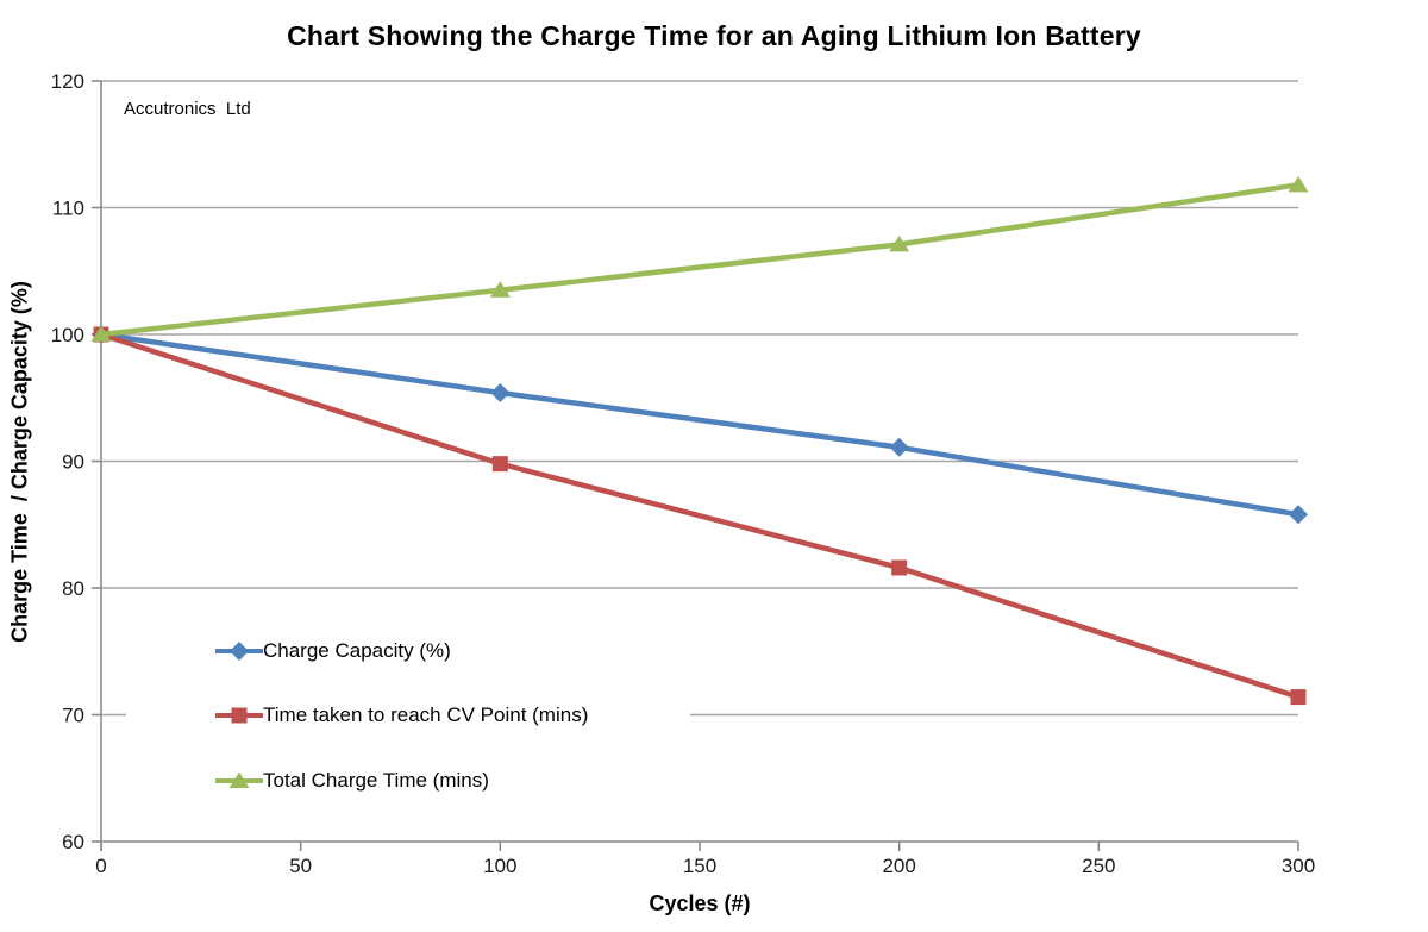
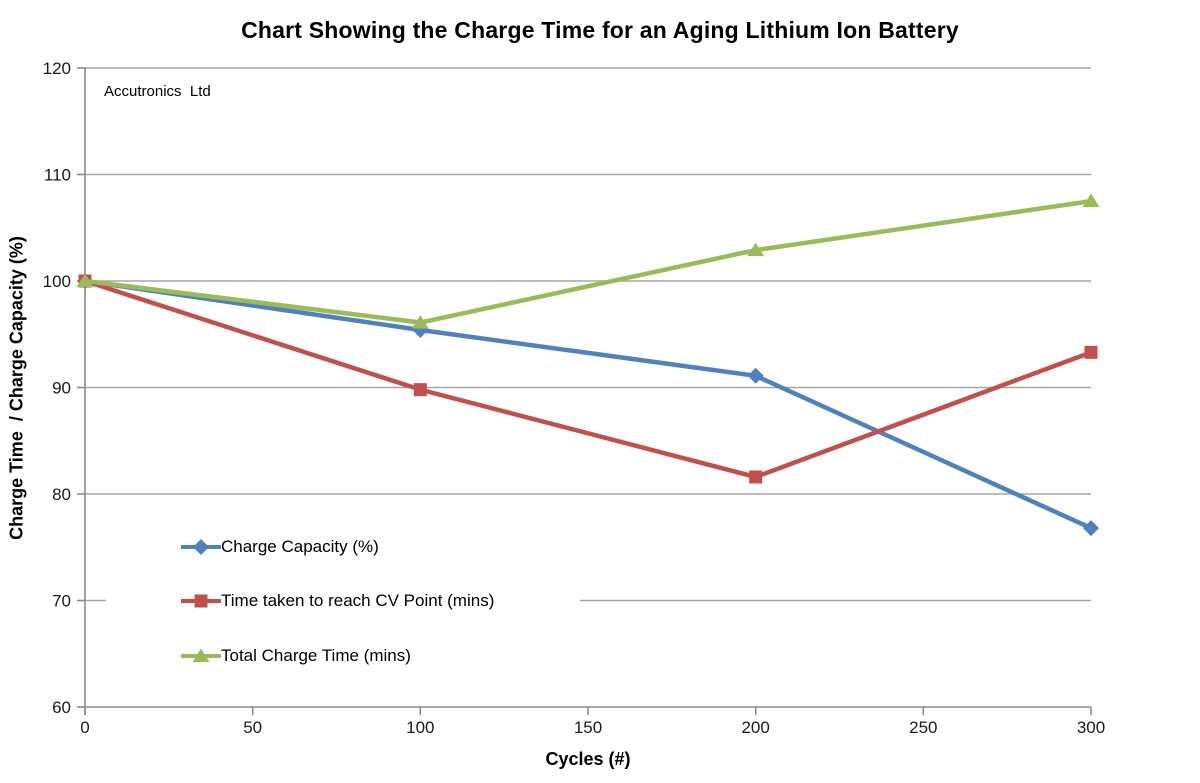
Total Charge Time (mins)/100: 103.5 -> 96.1
Total Charge Time (mins)/200: 107.1 -> 102.9
Charge Capacity (%)/300: 85.8 -> 76.8
Time taken to reach CV Point (mins)/300: 71.4 -> 93.3
Total Charge Time (mins)/300: 111.8 -> 107.5
